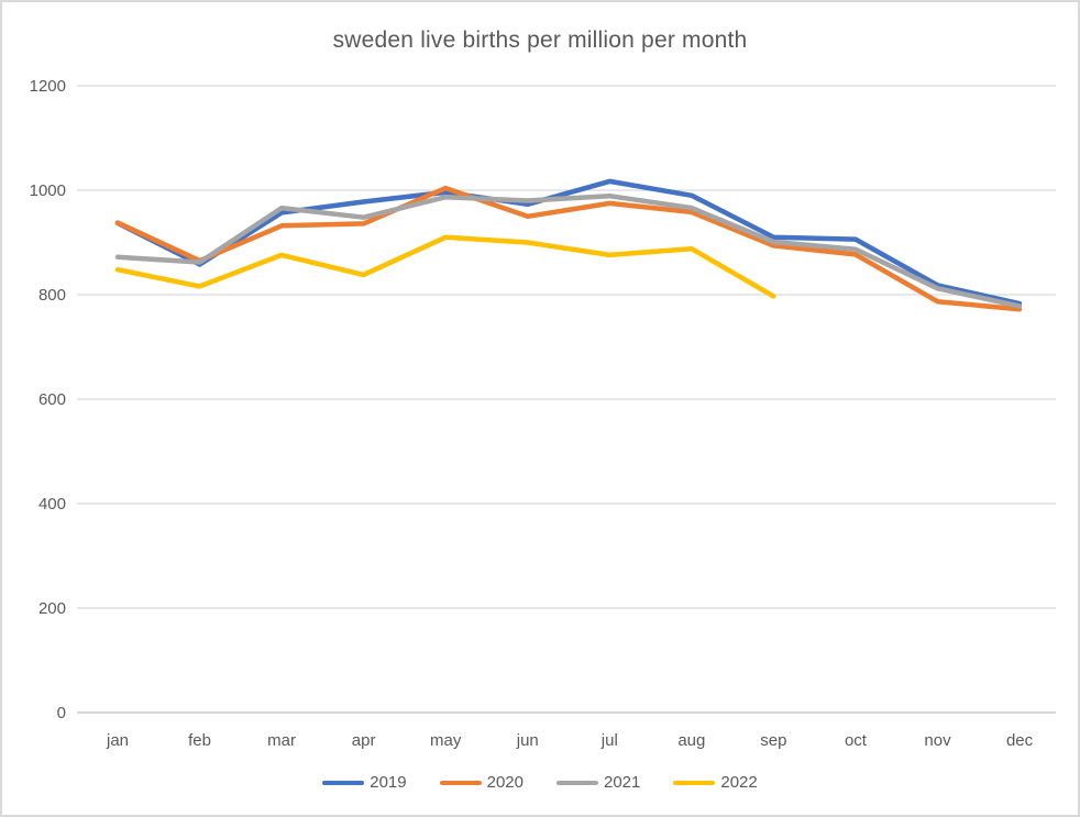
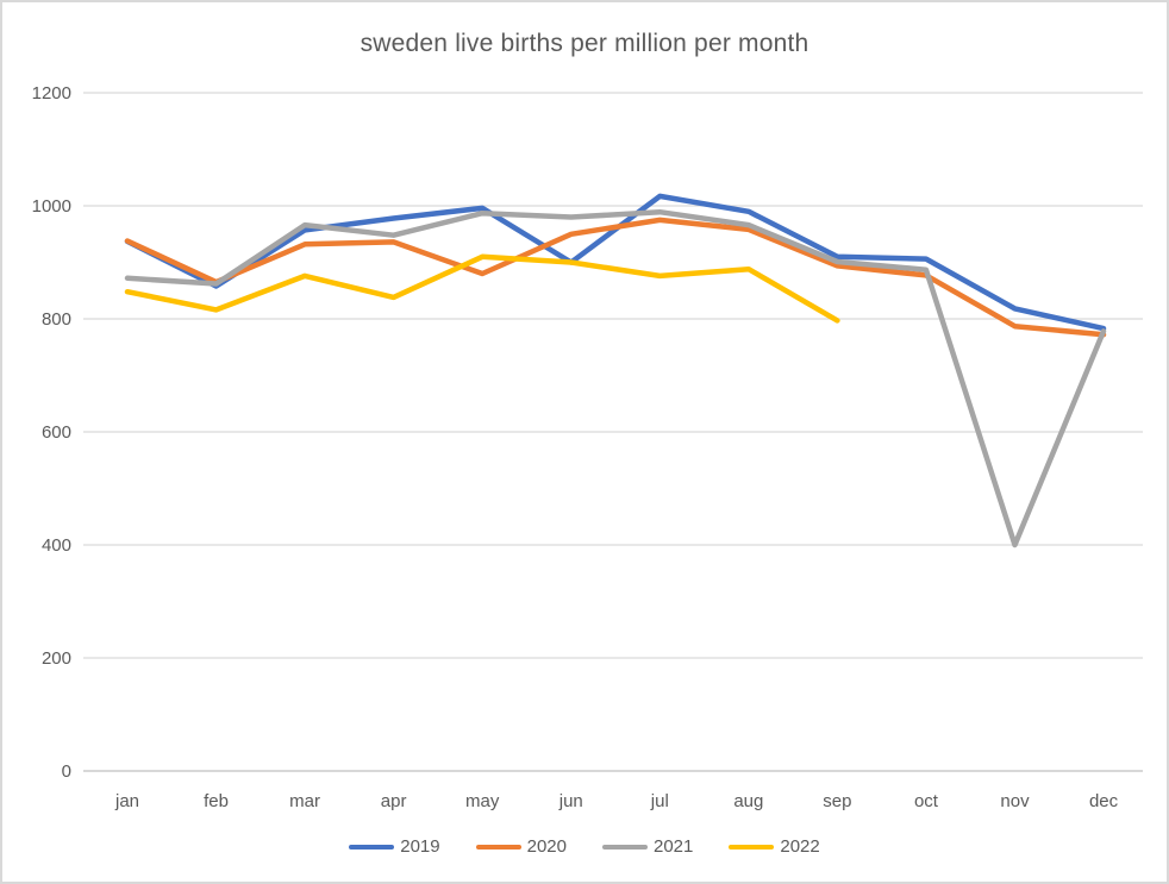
2020/may: 1000 -> 880
2019/jun: 970 -> 900
2021/nov: 810 -> 400
